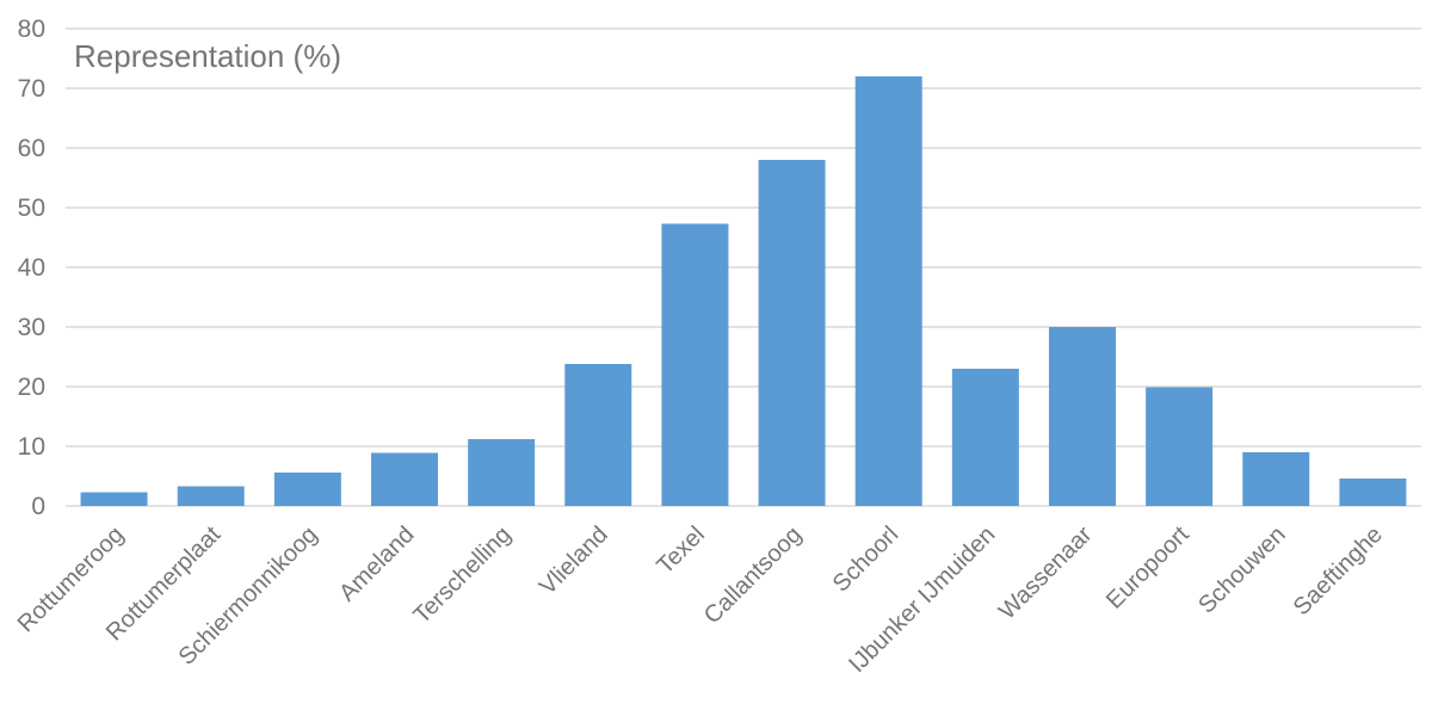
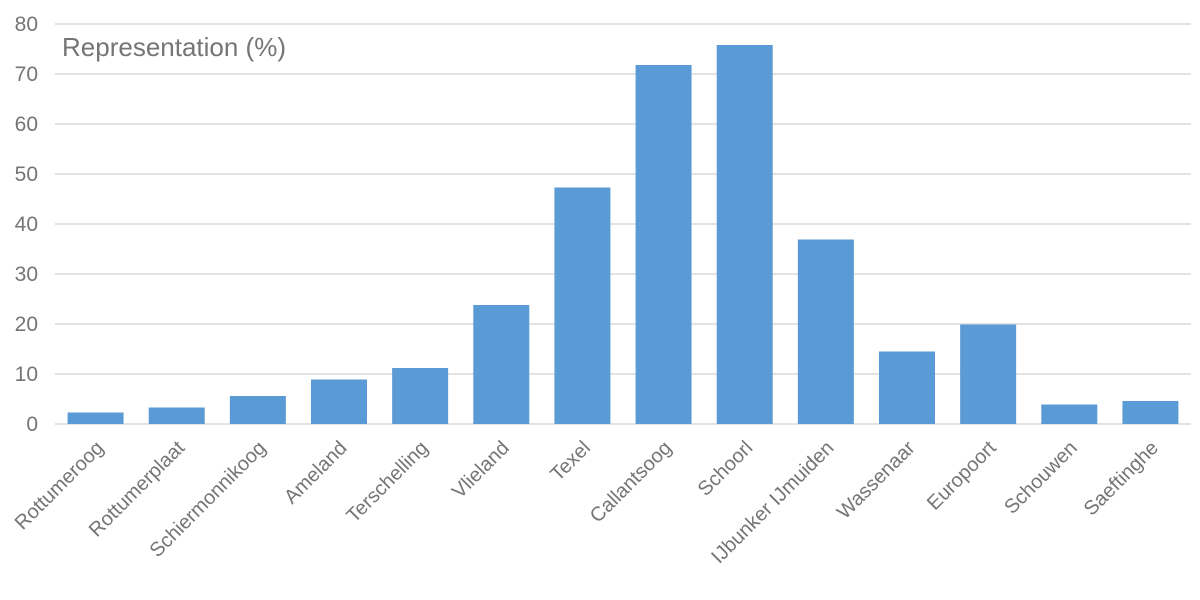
Callantsoog: 58 -> 72
Schoorl: 72 -> 76
IJbunker IJmuiden: 23 -> 37
Wassenaar: 30 -> 14
Schouwen: 9 -> 4
